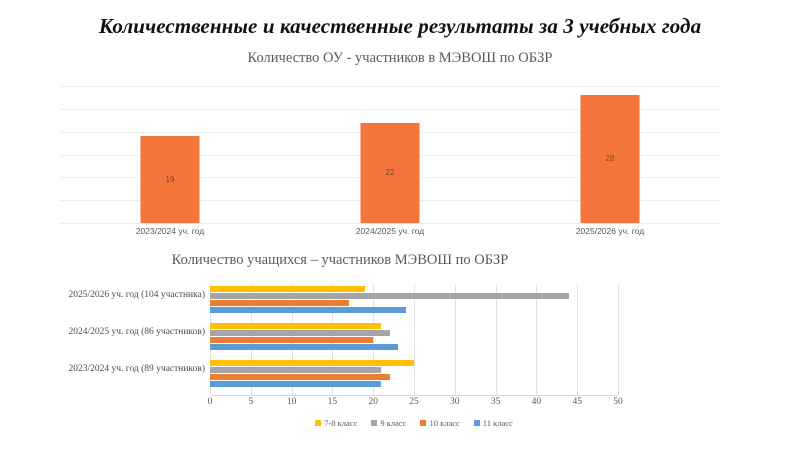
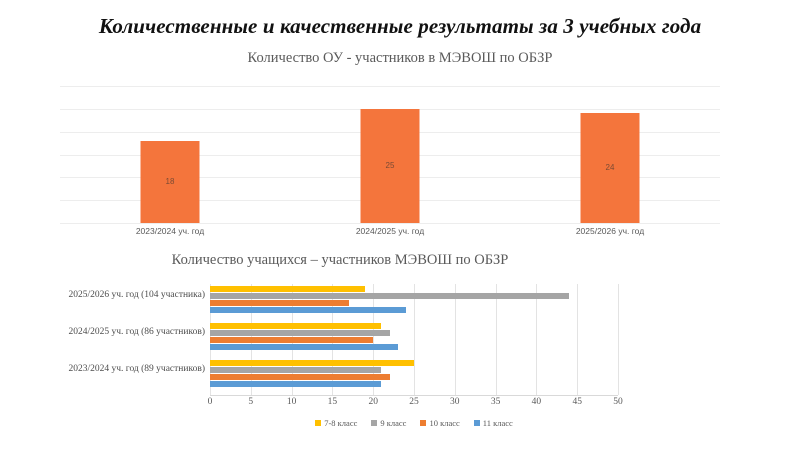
Количество ОУ - участников в МЭВОШ по ОБЗР/2023/2024 уч. год: 19 -> 18
Количество ОУ - участников в МЭВОШ по ОБЗР/2024/2025 уч. год: 22 -> 25
Количество ОУ - участников в МЭВОШ по ОБЗР/2025/2026 уч. год: 28 -> 24
